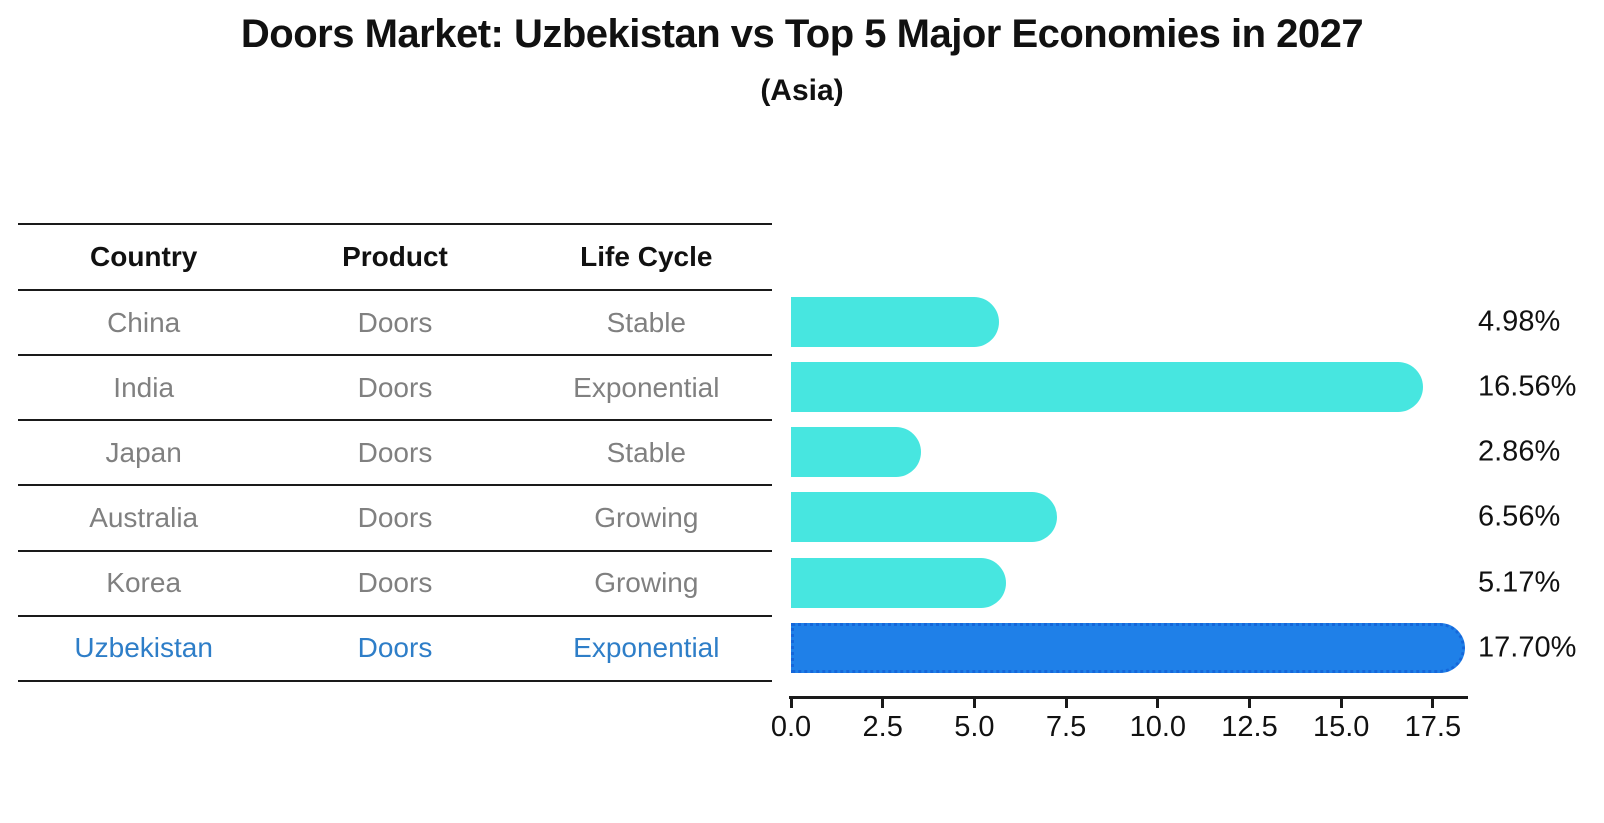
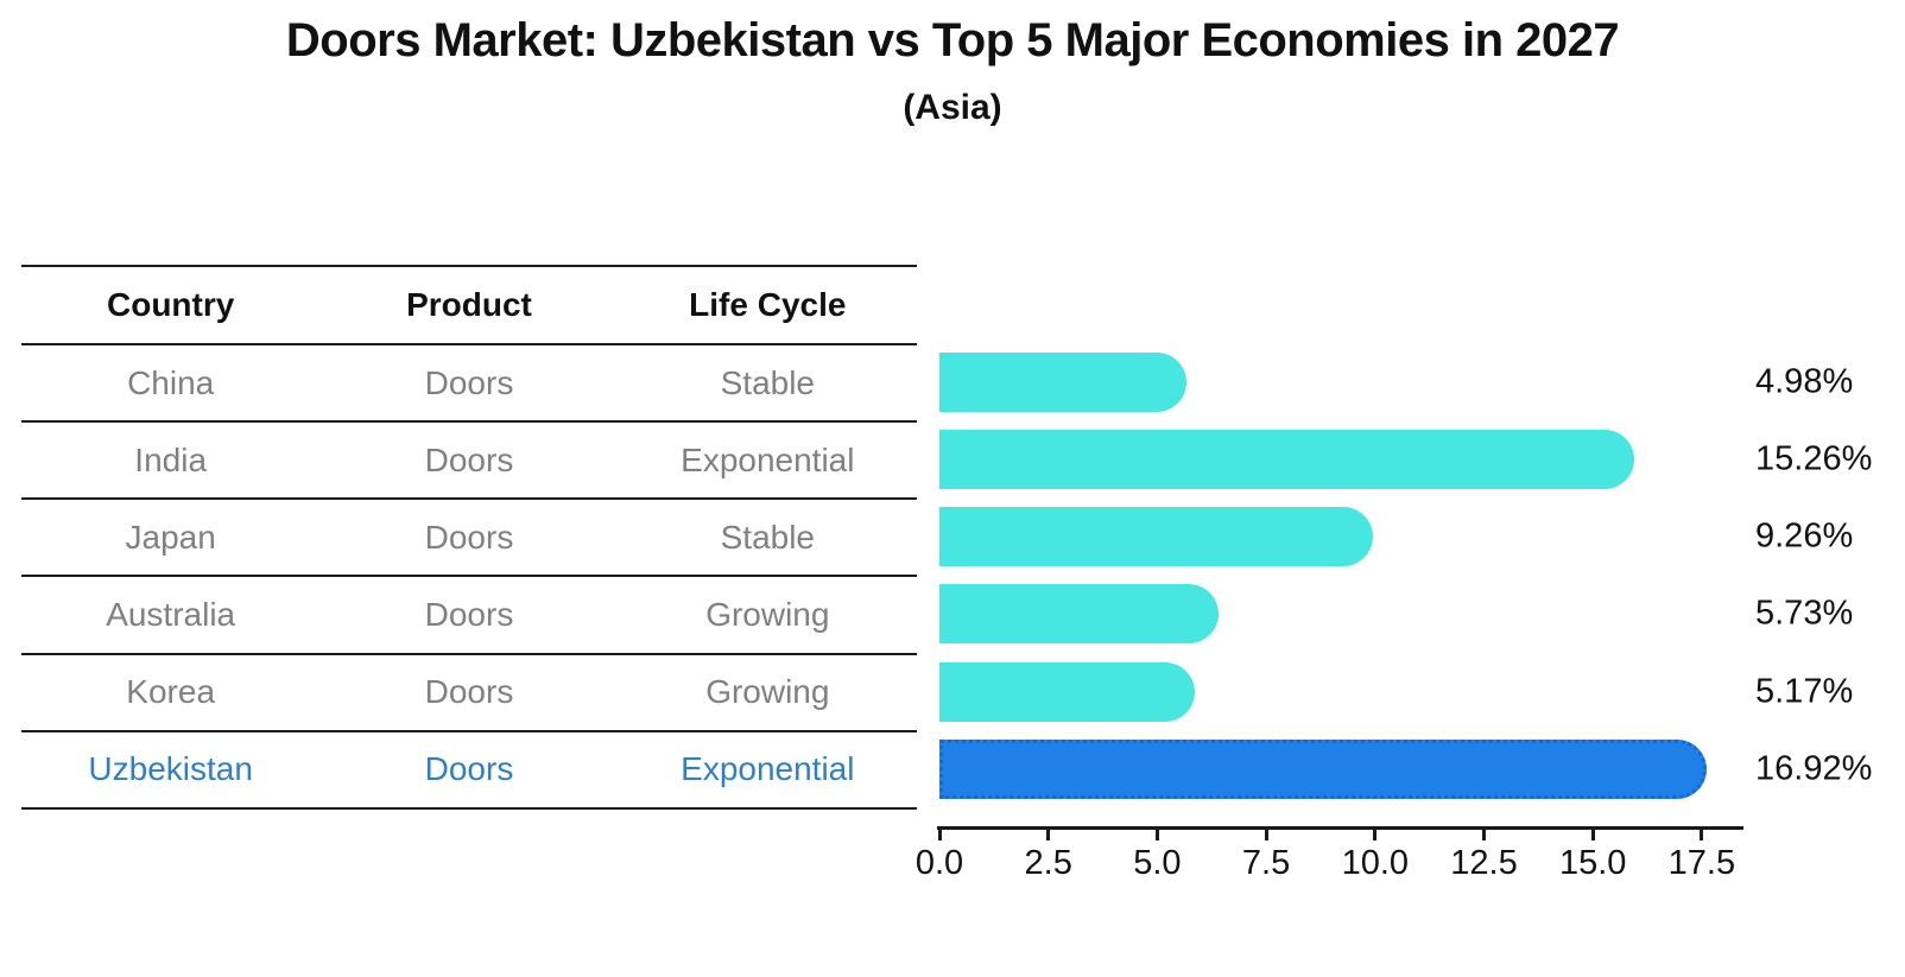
India: 16.56% -> 15.26%
Japan: 2.86% -> 9.26%
Australia: 6.56% -> 5.73%
Uzbekistan: 17.70% -> 16.92%
